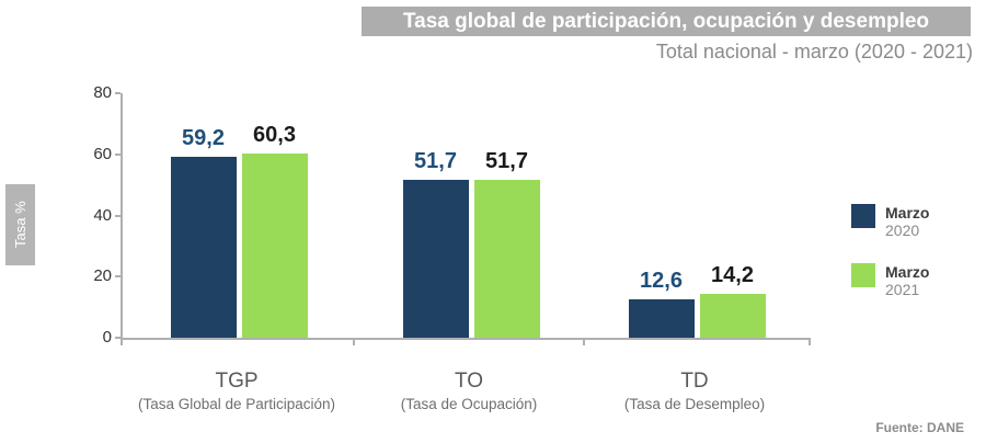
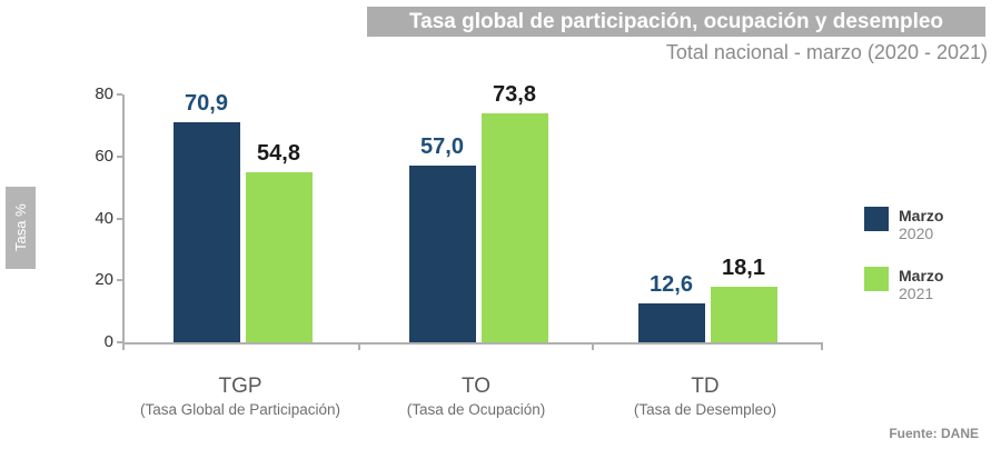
Marzo 2020/TGP: 59,2 -> 70,9
Marzo 2021/TGP: 60,3 -> 54,8
Marzo 2020/TO: 51,7 -> 57,0
Marzo 2021/TO: 51,7 -> 73,8
Marzo 2021/TD: 14,2 -> 18,1
